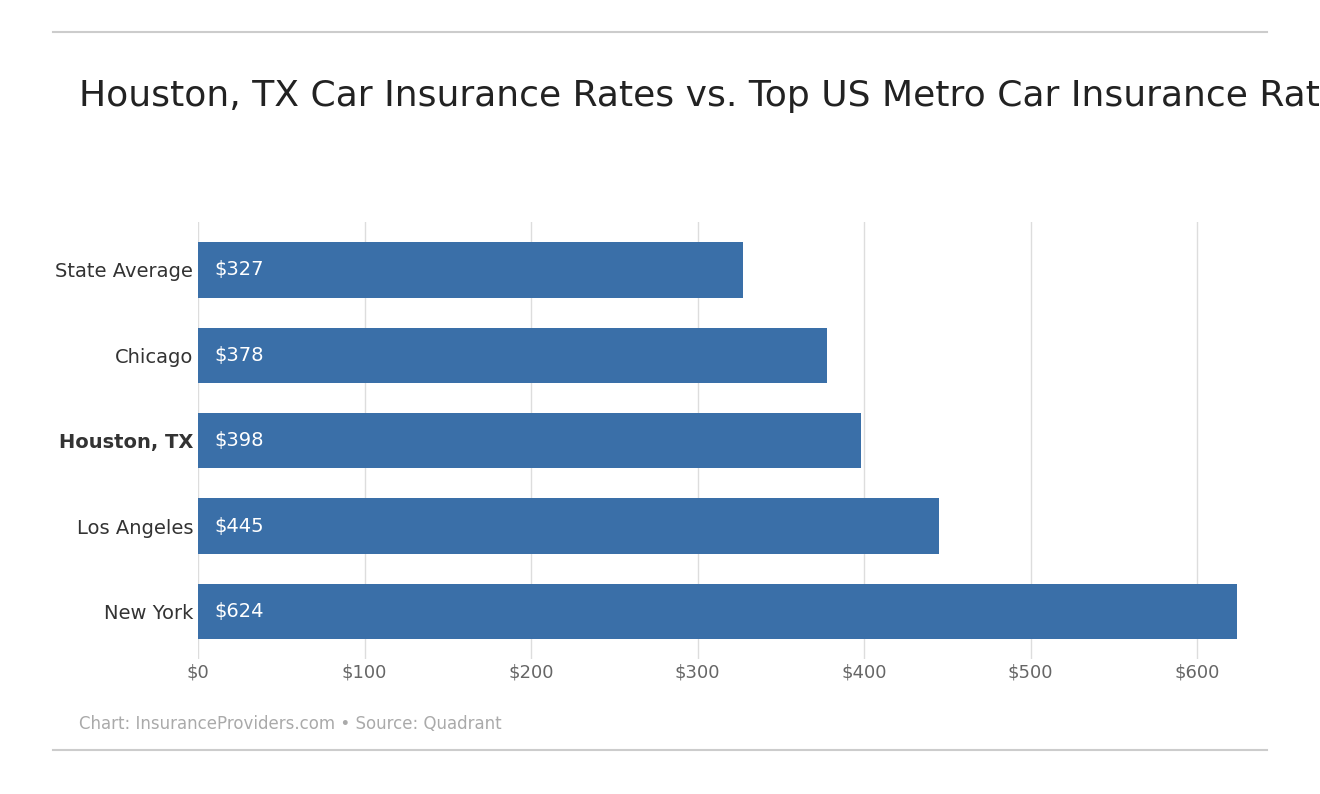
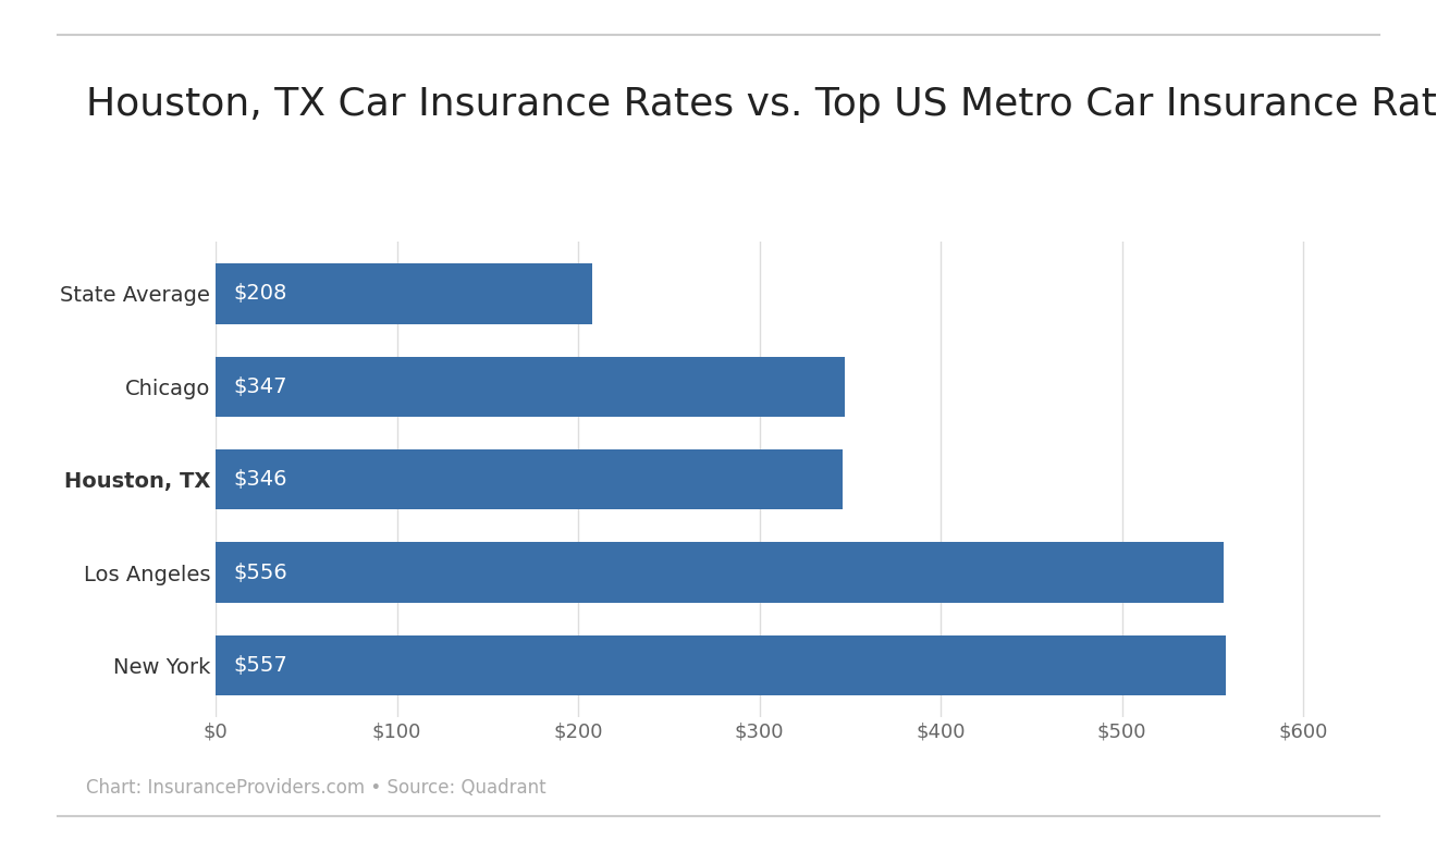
State Average: $327 -> $208
Chicago: $378 -> $347
Houston, TX: $398 -> $346
Los Angeles: $445 -> $556
New York: $624 -> $557
